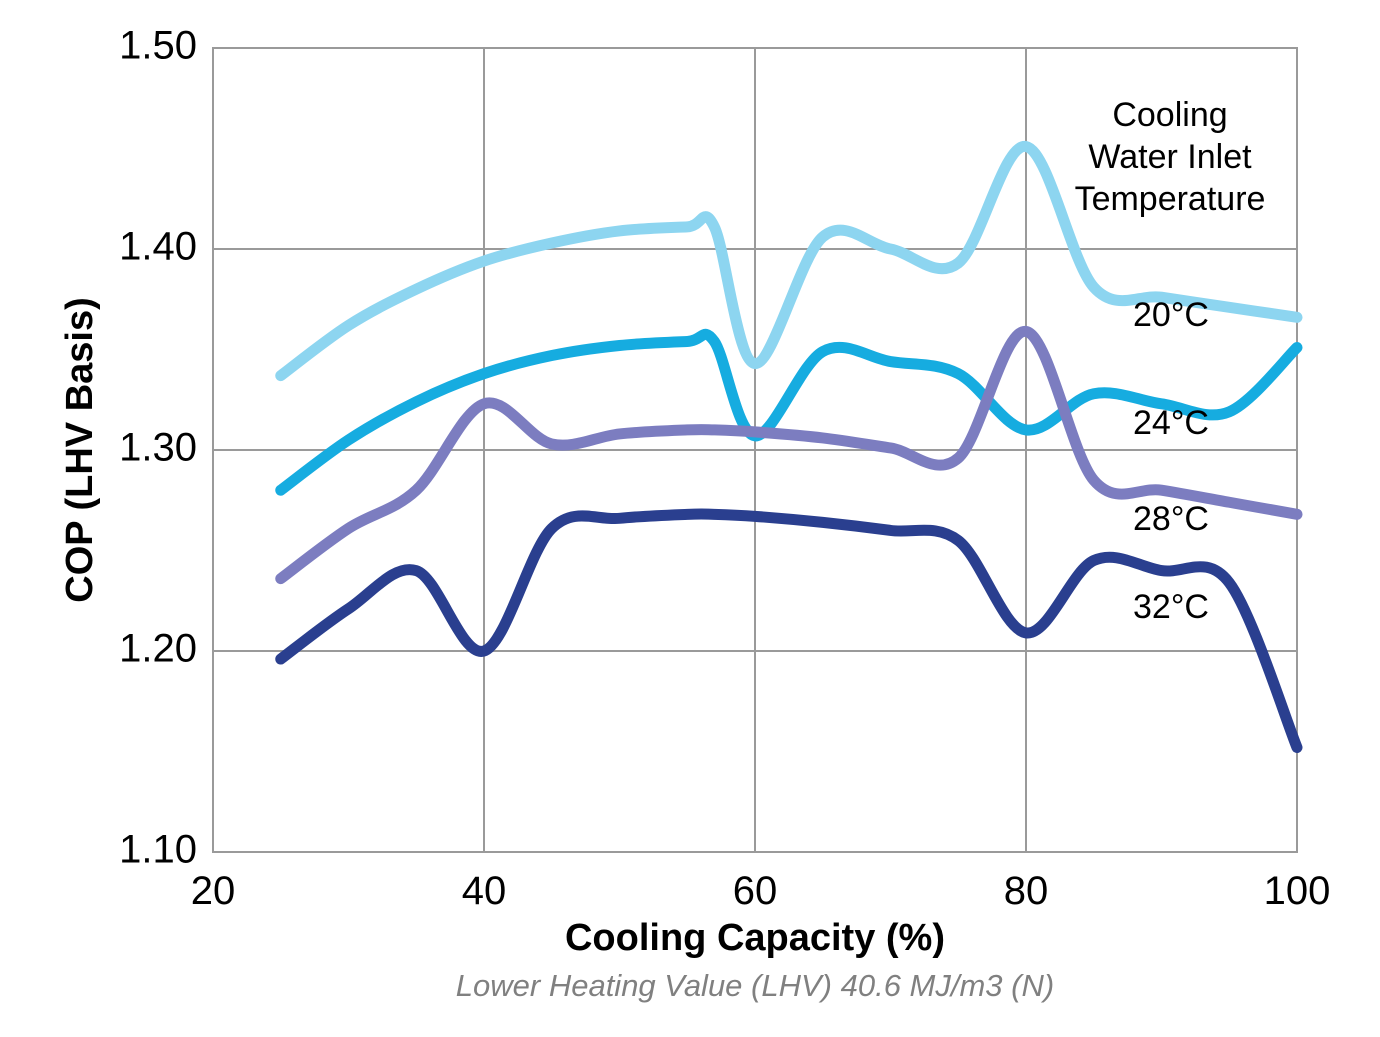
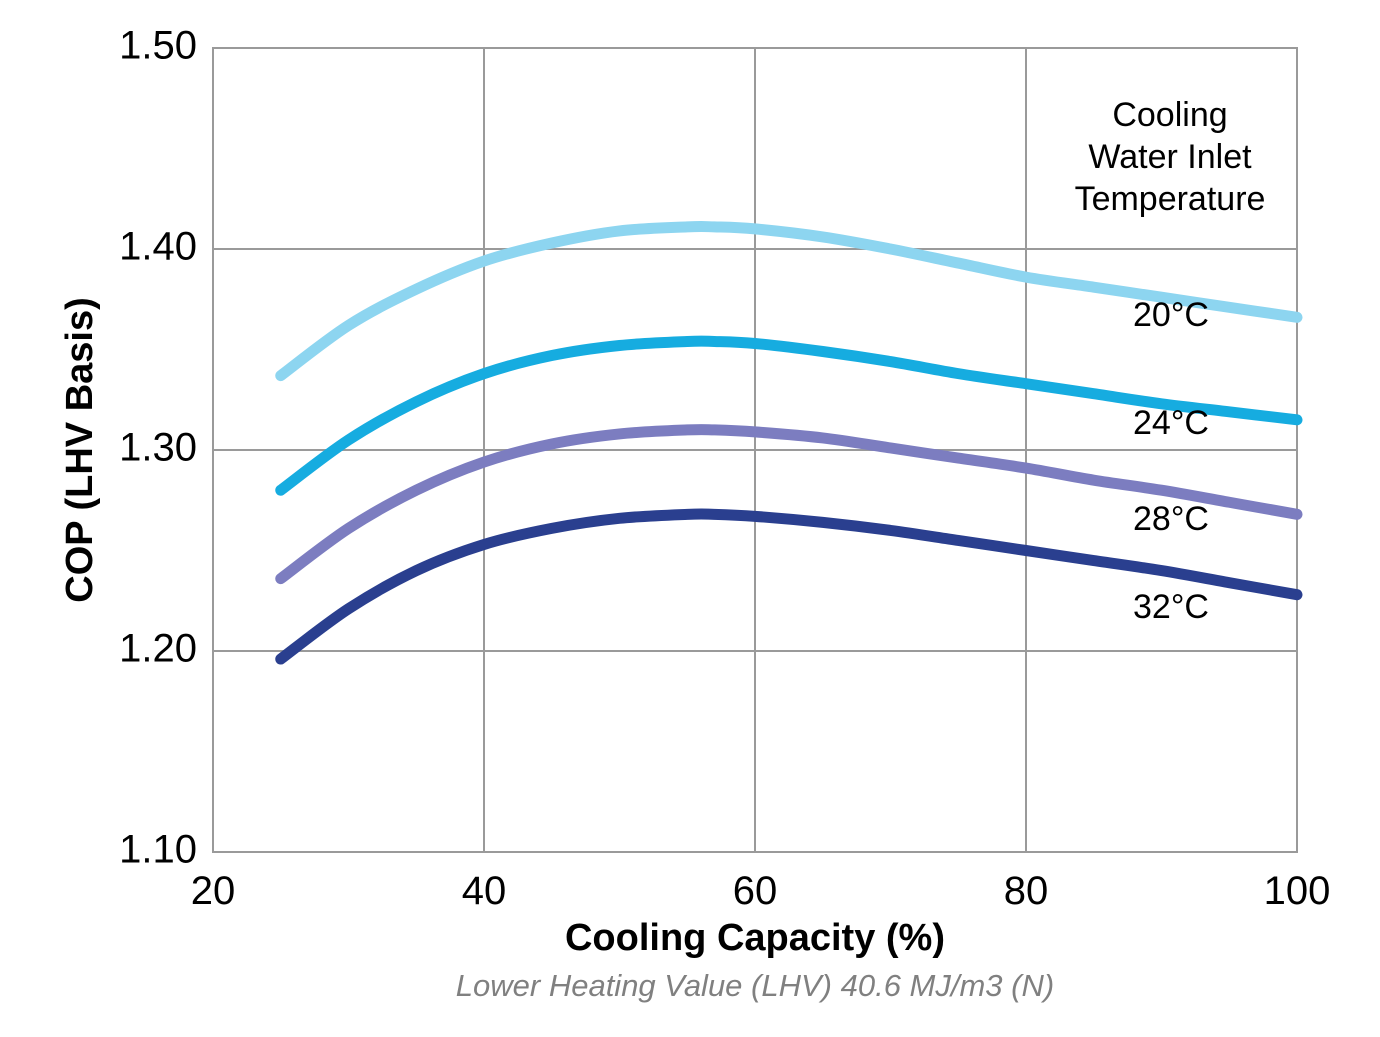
28°C/40: 1.323 -> 1.294
32°C/40: 1.200 -> 1.253
20°C/60: 1.343 -> 1.410
24°C/60: 1.307 -> 1.353
20°C/80: 1.451 -> 1.386
24°C/80: 1.310 -> 1.333
28°C/80: 1.359 -> 1.291
32°C/80: 1.209 -> 1.250
24°C/100: 1.351 -> 1.315
32°C/100: 1.152 -> 1.228
